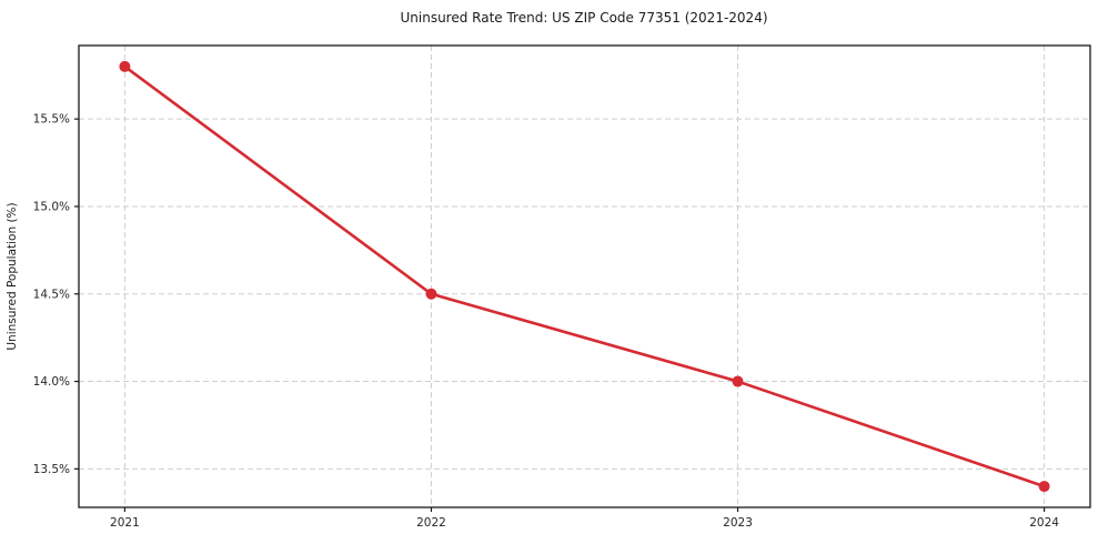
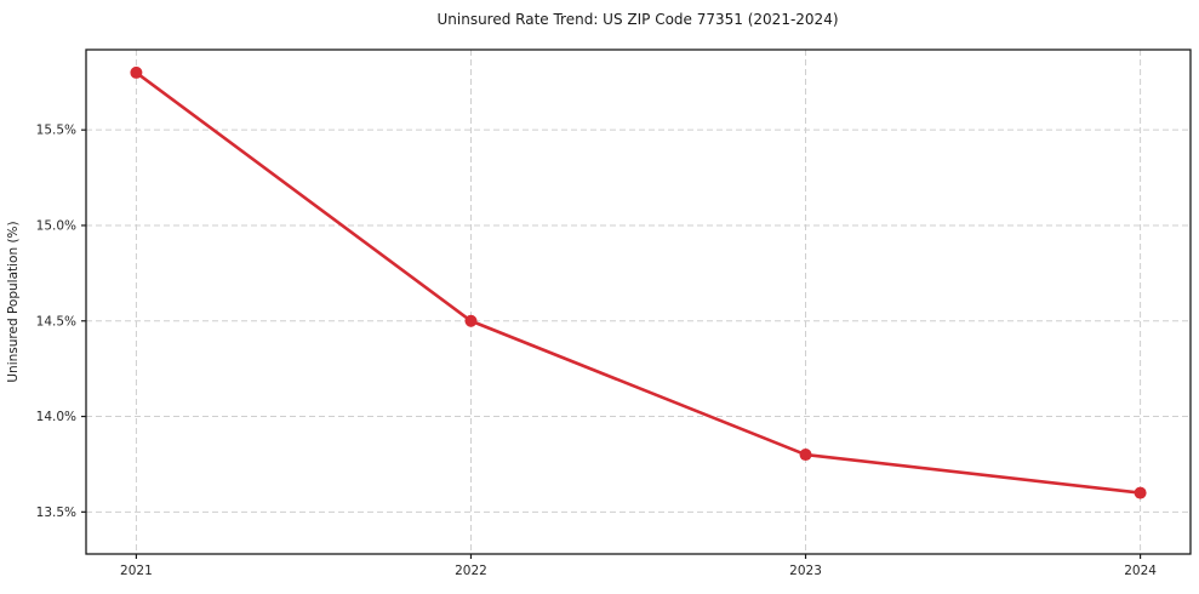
2023: 14.0% -> 13.8%
2024: 13.4% -> 13.6%
